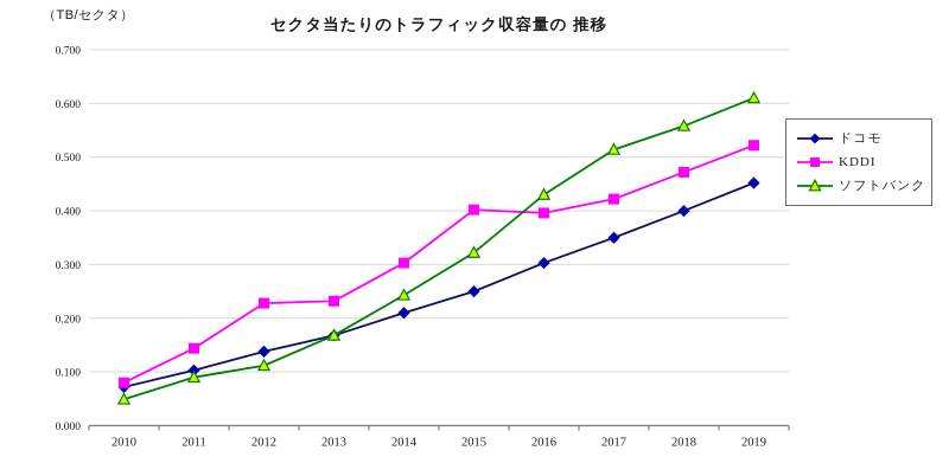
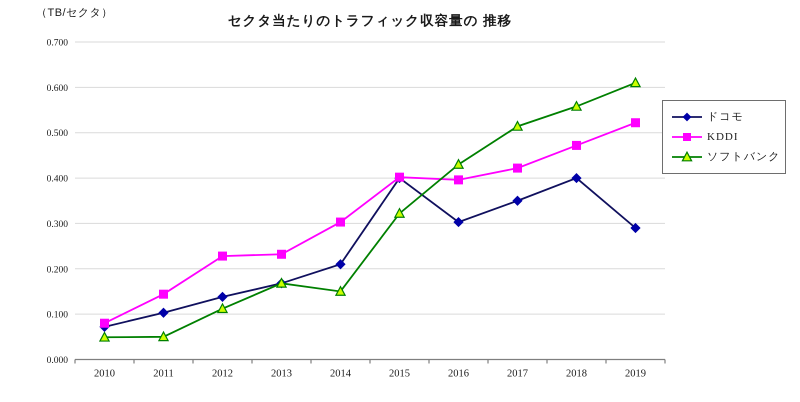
ソフトバンク/2011: 0.09 -> 0.05
ソフトバンク/2014: 0.24 -> 0.15
ドコモ/2015: 0.25 -> 0.40
ドコモ/2019: 0.45 -> 0.29
